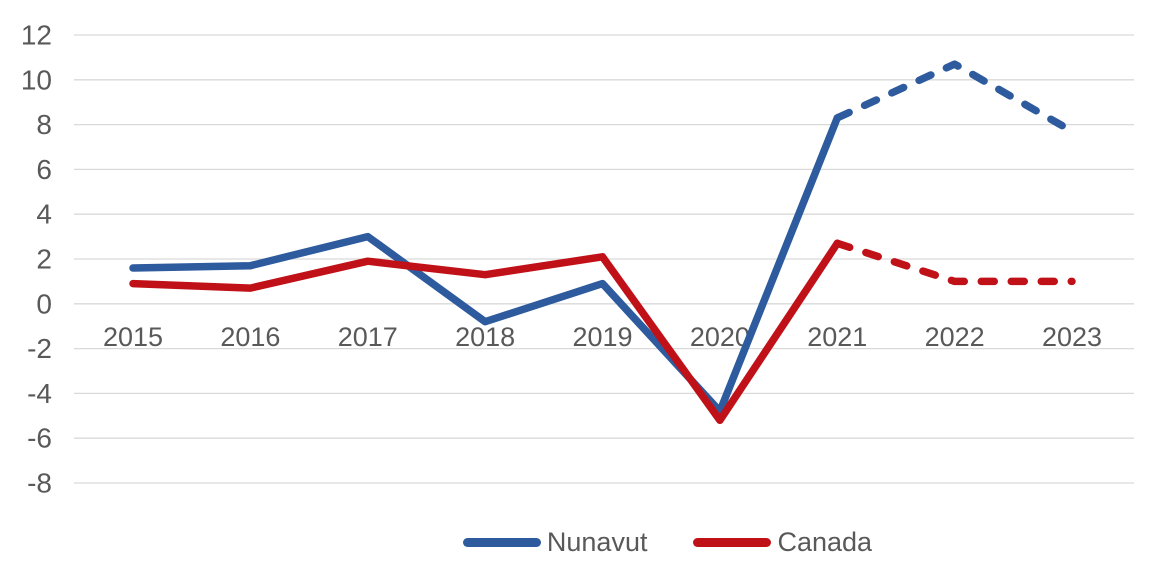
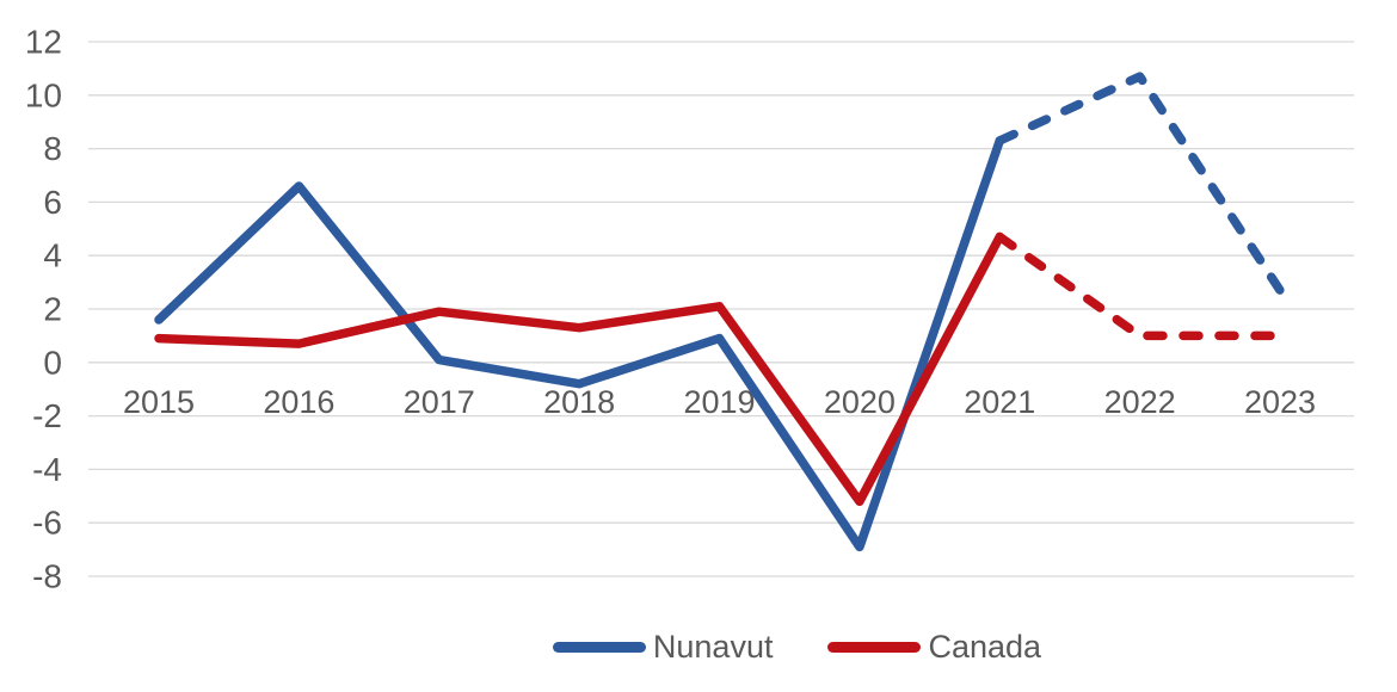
Nunavut/2016: 1.7 -> 6.6
Nunavut/2017: 3.0 -> 0.1
Nunavut/2020: -4.8 -> -6.9
Canada/2021: 2.7 -> 4.7
Nunavut/2023: 7.7 -> 2.7
